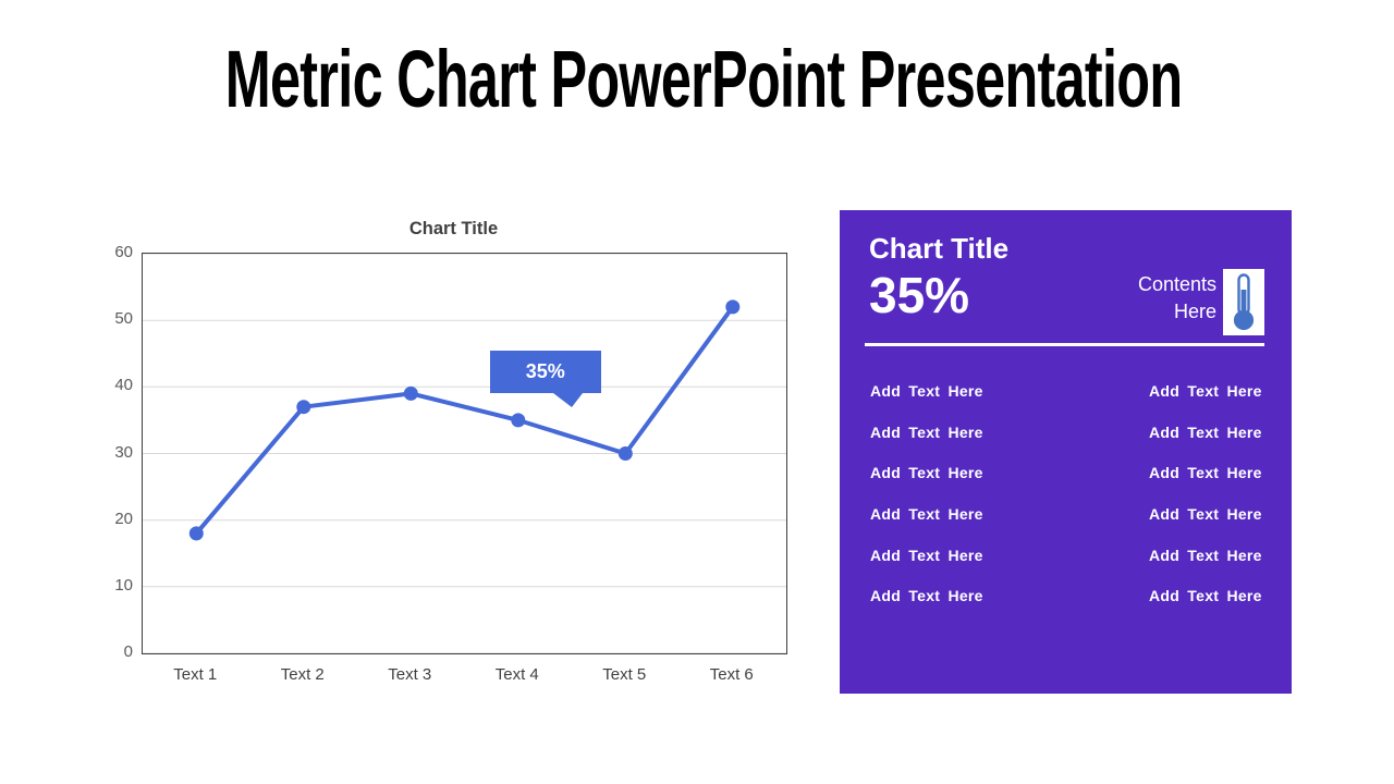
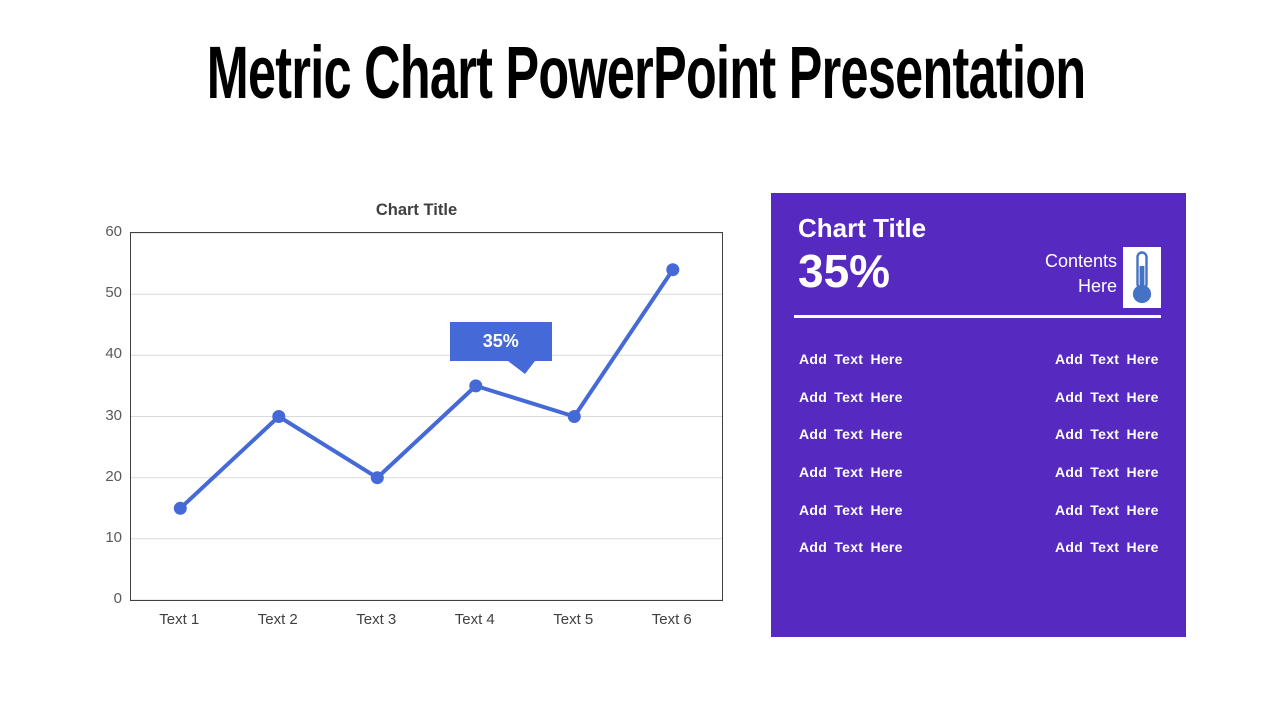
Text 1: 18 -> 15
Text 2: 37 -> 30
Text 3: 39 -> 20
Text 6: 52 -> 54
